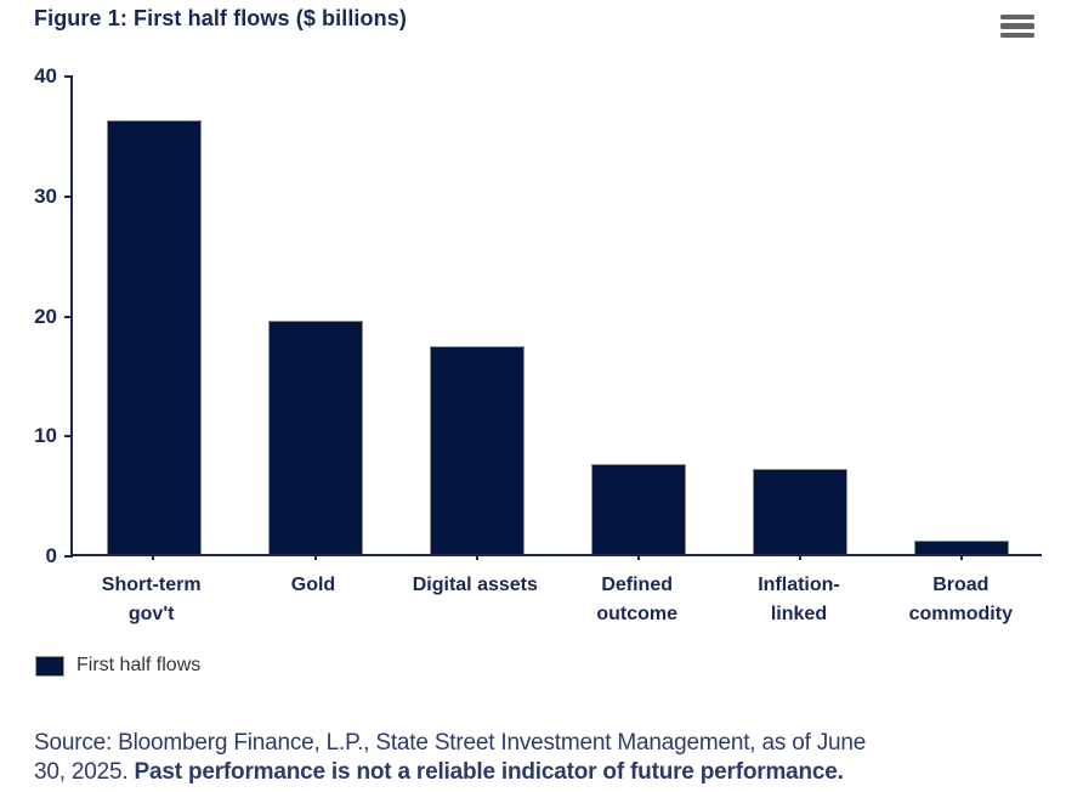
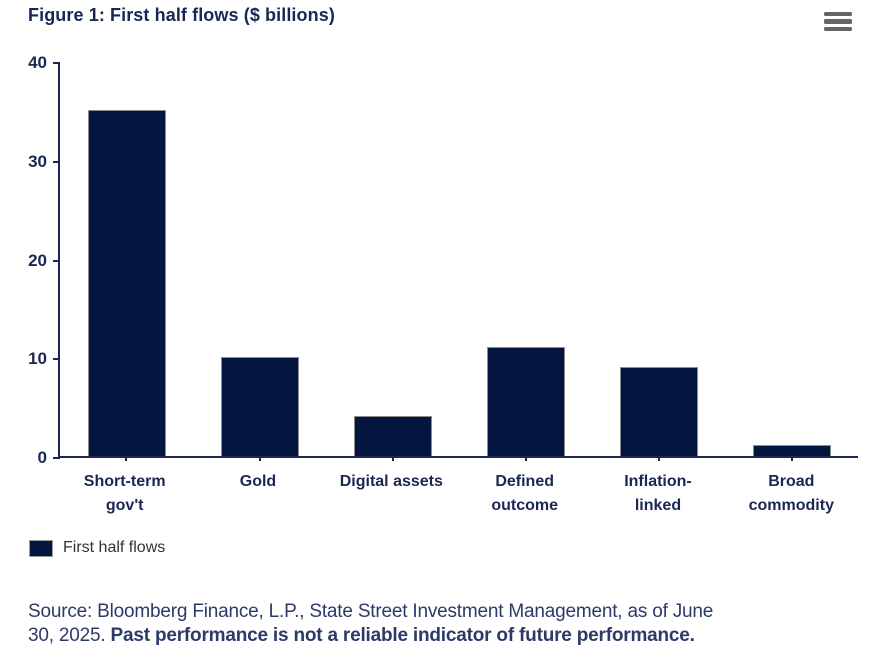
Short-term gov't: 36 -> 35
Gold: 19 -> 10
Digital assets: 17 -> 4
Defined outcome: 8 -> 11
Inflation-linked: 7 -> 9
